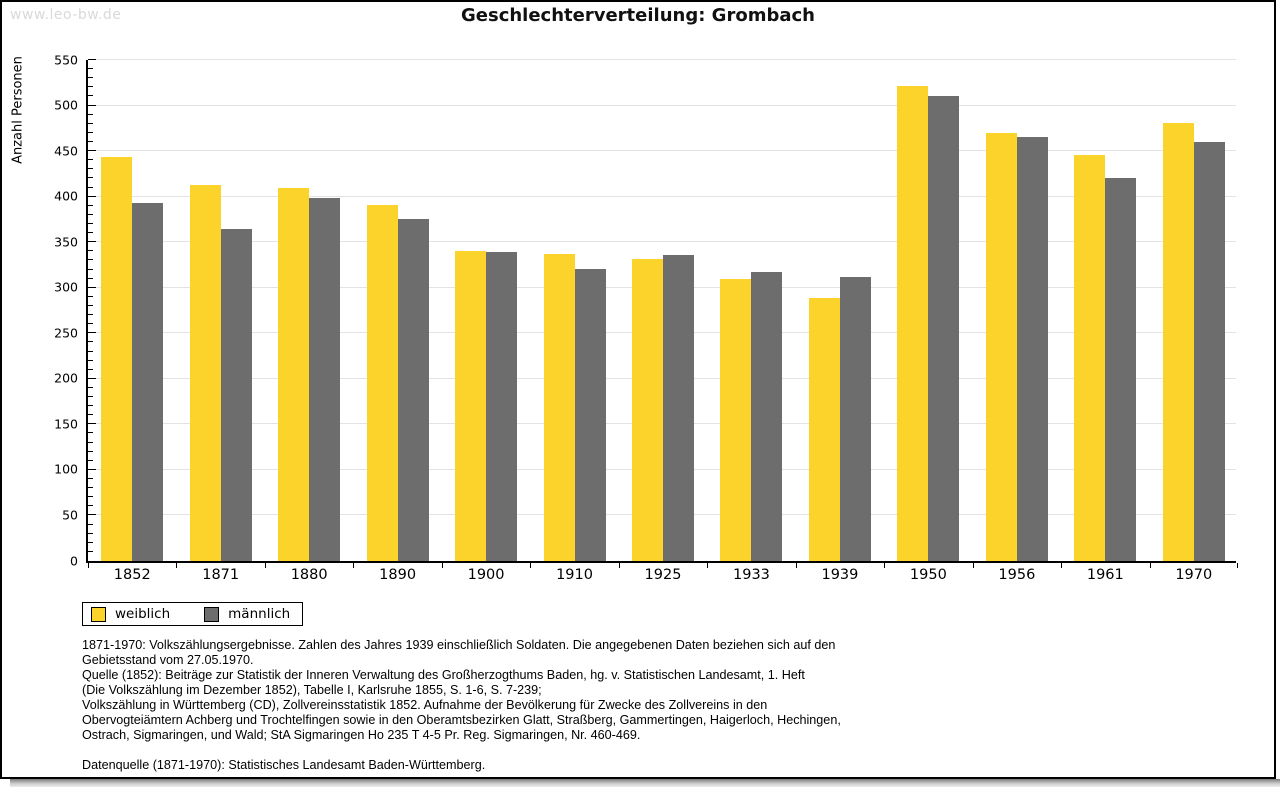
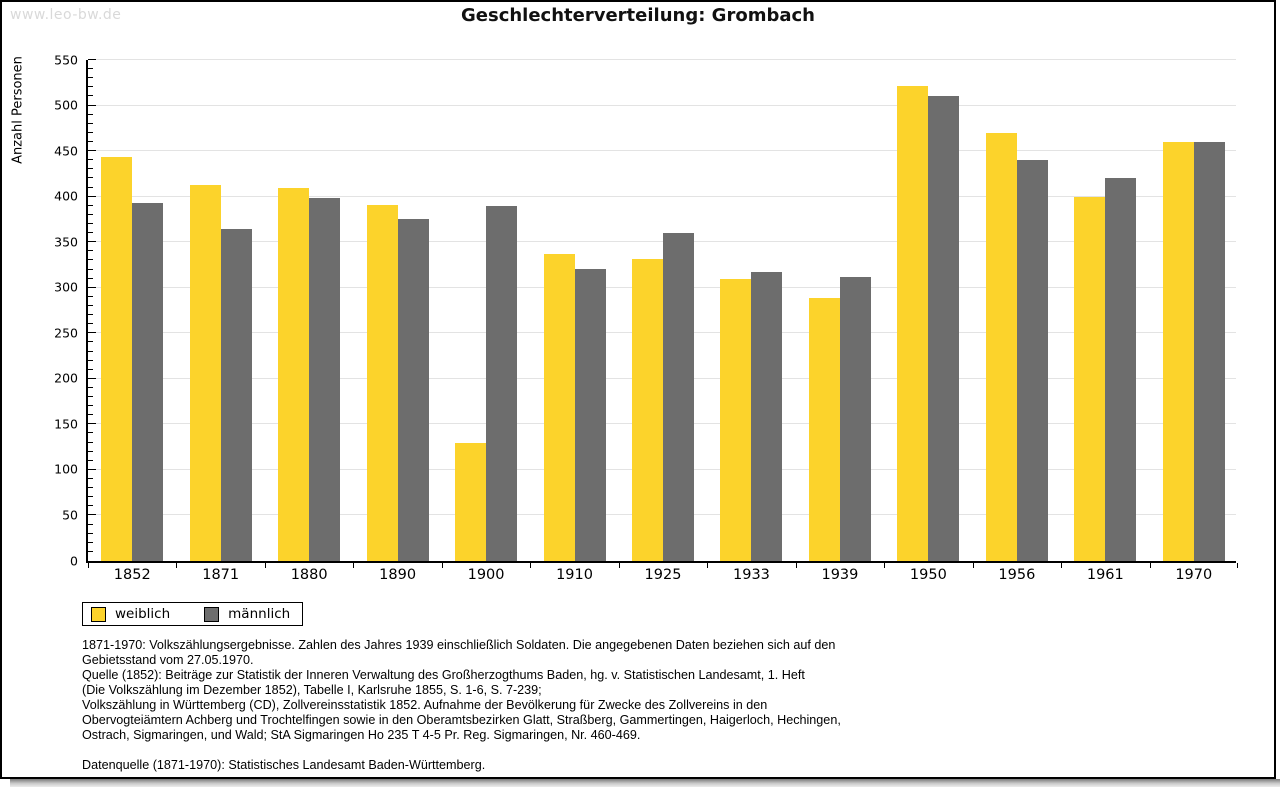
weiblich/1900: 340 -> 130
männlich/1900: 340 -> 390
männlich/1925: 340 -> 360
männlich/1956: 470 -> 440
weiblich/1961: 450 -> 400
weiblich/1970: 480 -> 460
